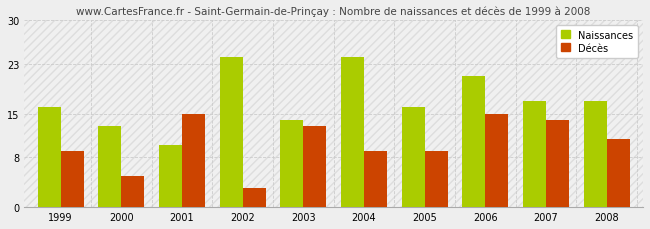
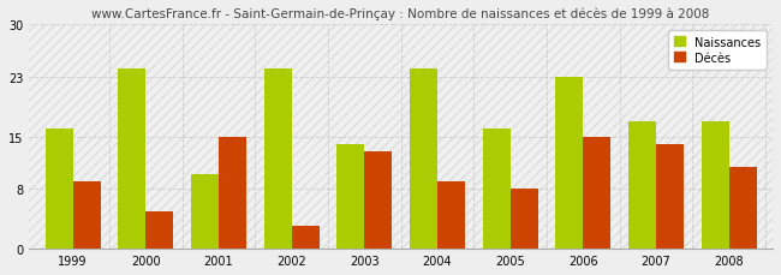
Naissances/2000: 13 -> 24
Décès/2005: 9 -> 8
Naissances/2006: 21 -> 23
